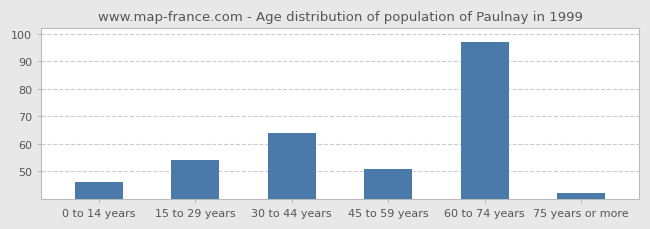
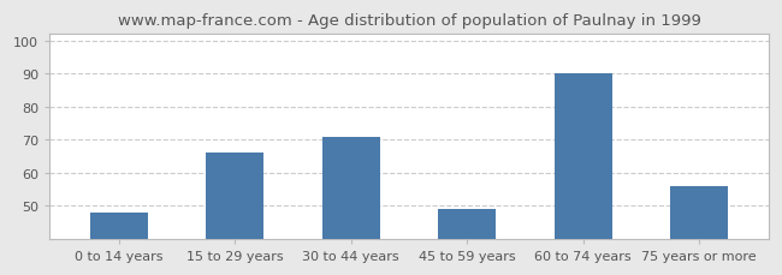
0 to 14 years: 46 -> 48
15 to 29 years: 54 -> 66
30 to 44 years: 64 -> 71
45 to 59 years: 51 -> 49
60 to 74 years: 97 -> 90
75 years or more: 42 -> 56
